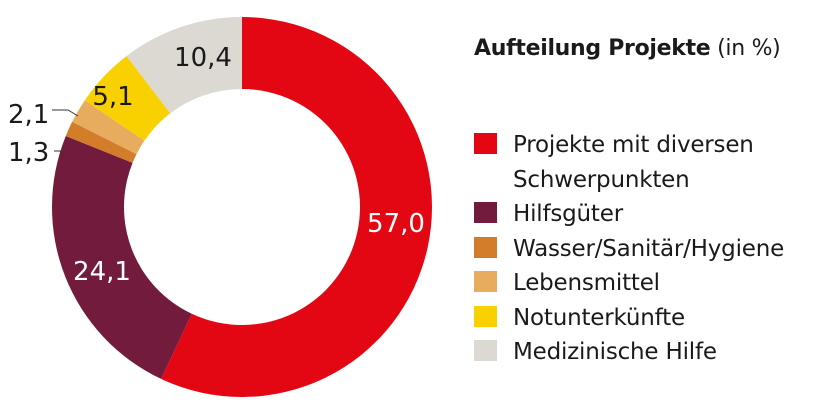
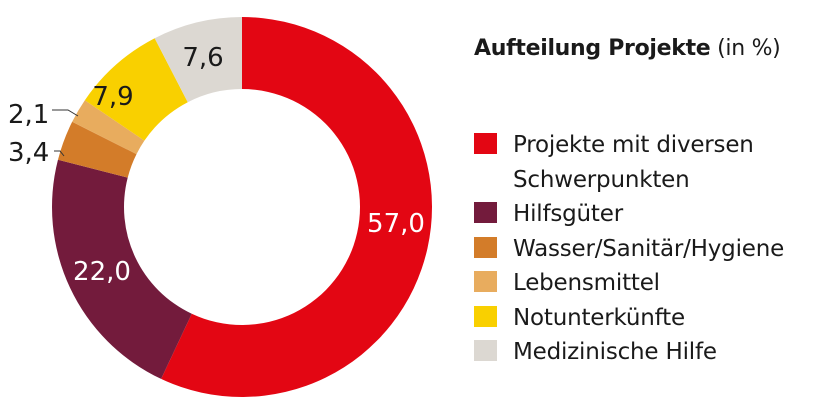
Hilfsgüter: 24,1 -> 22,0
Wasser/Sanitär/Hygiene: 1,3 -> 3,4
Notunterkünfte: 5,1 -> 7,9
Medizinische Hilfe: 10,4 -> 7,6
